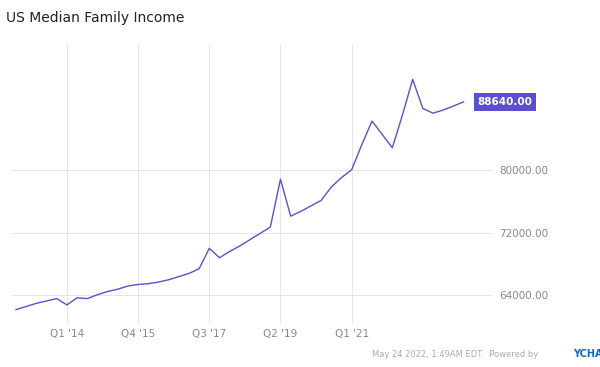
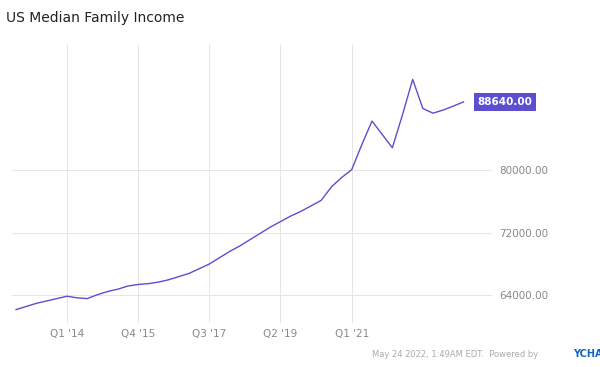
Q1 '14: 62800 -> 63900
Q3 '17: 70000 -> 68000
Q2 '19: 78800 -> 73400
